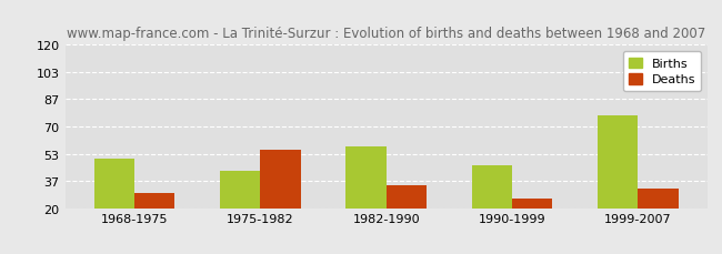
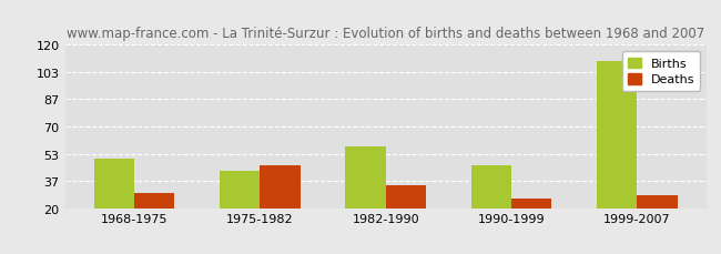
Deaths/1975-1982: 56 -> 46
Births/1999-2007: 77 -> 110
Deaths/1999-2007: 32 -> 28
